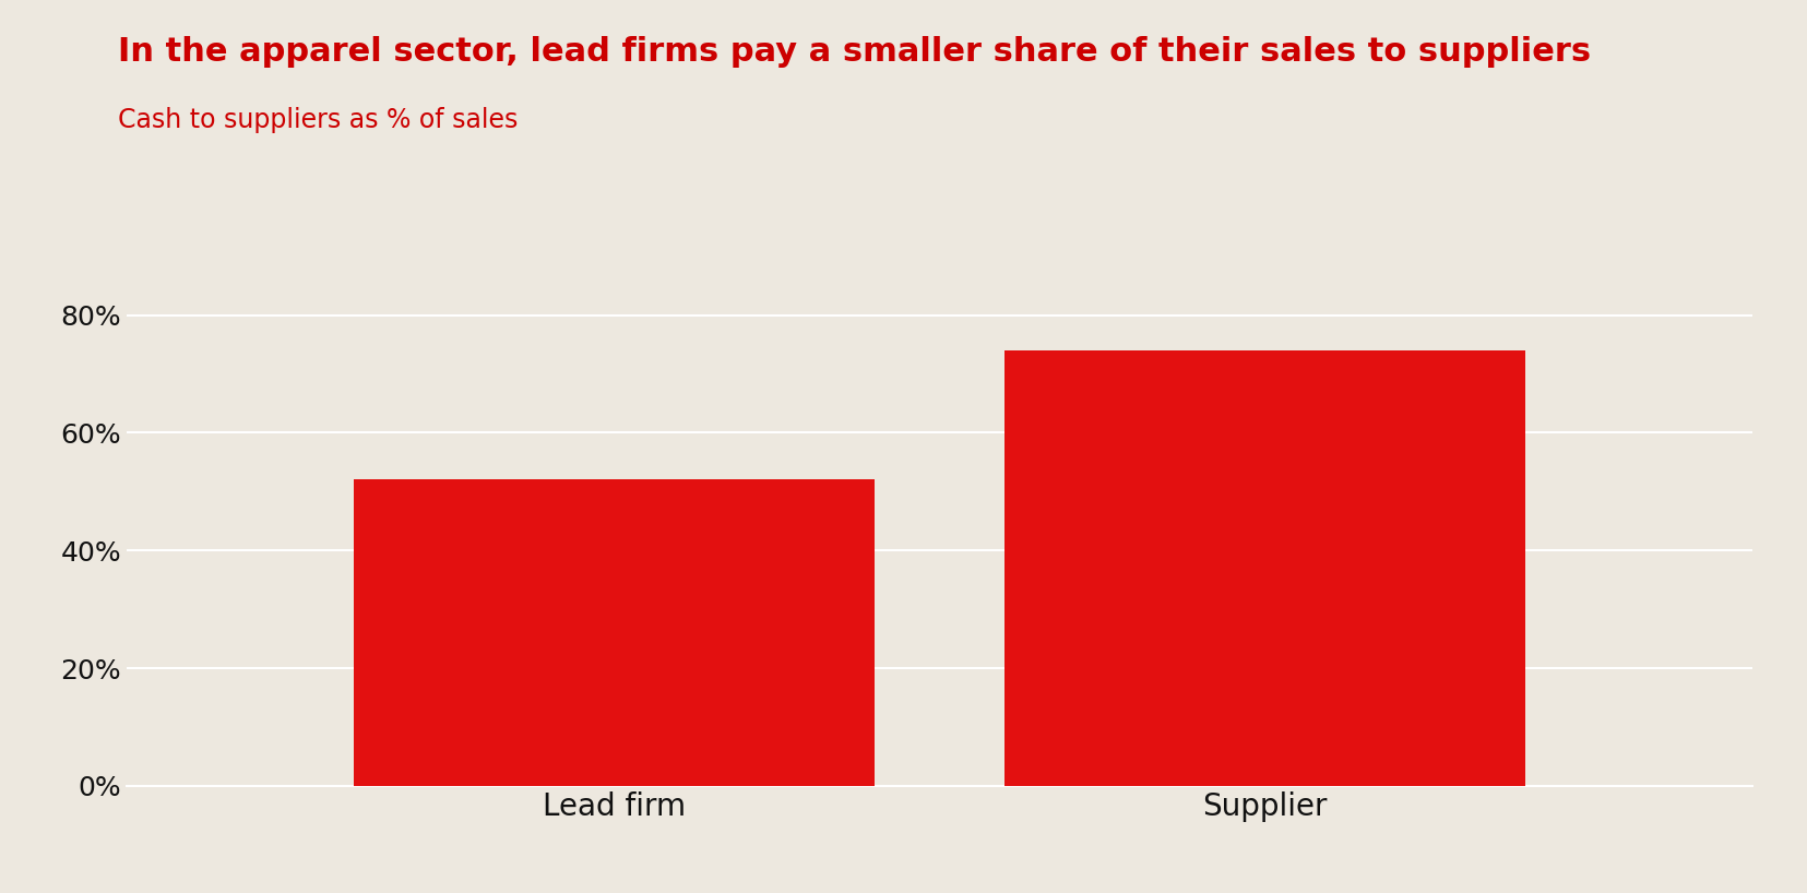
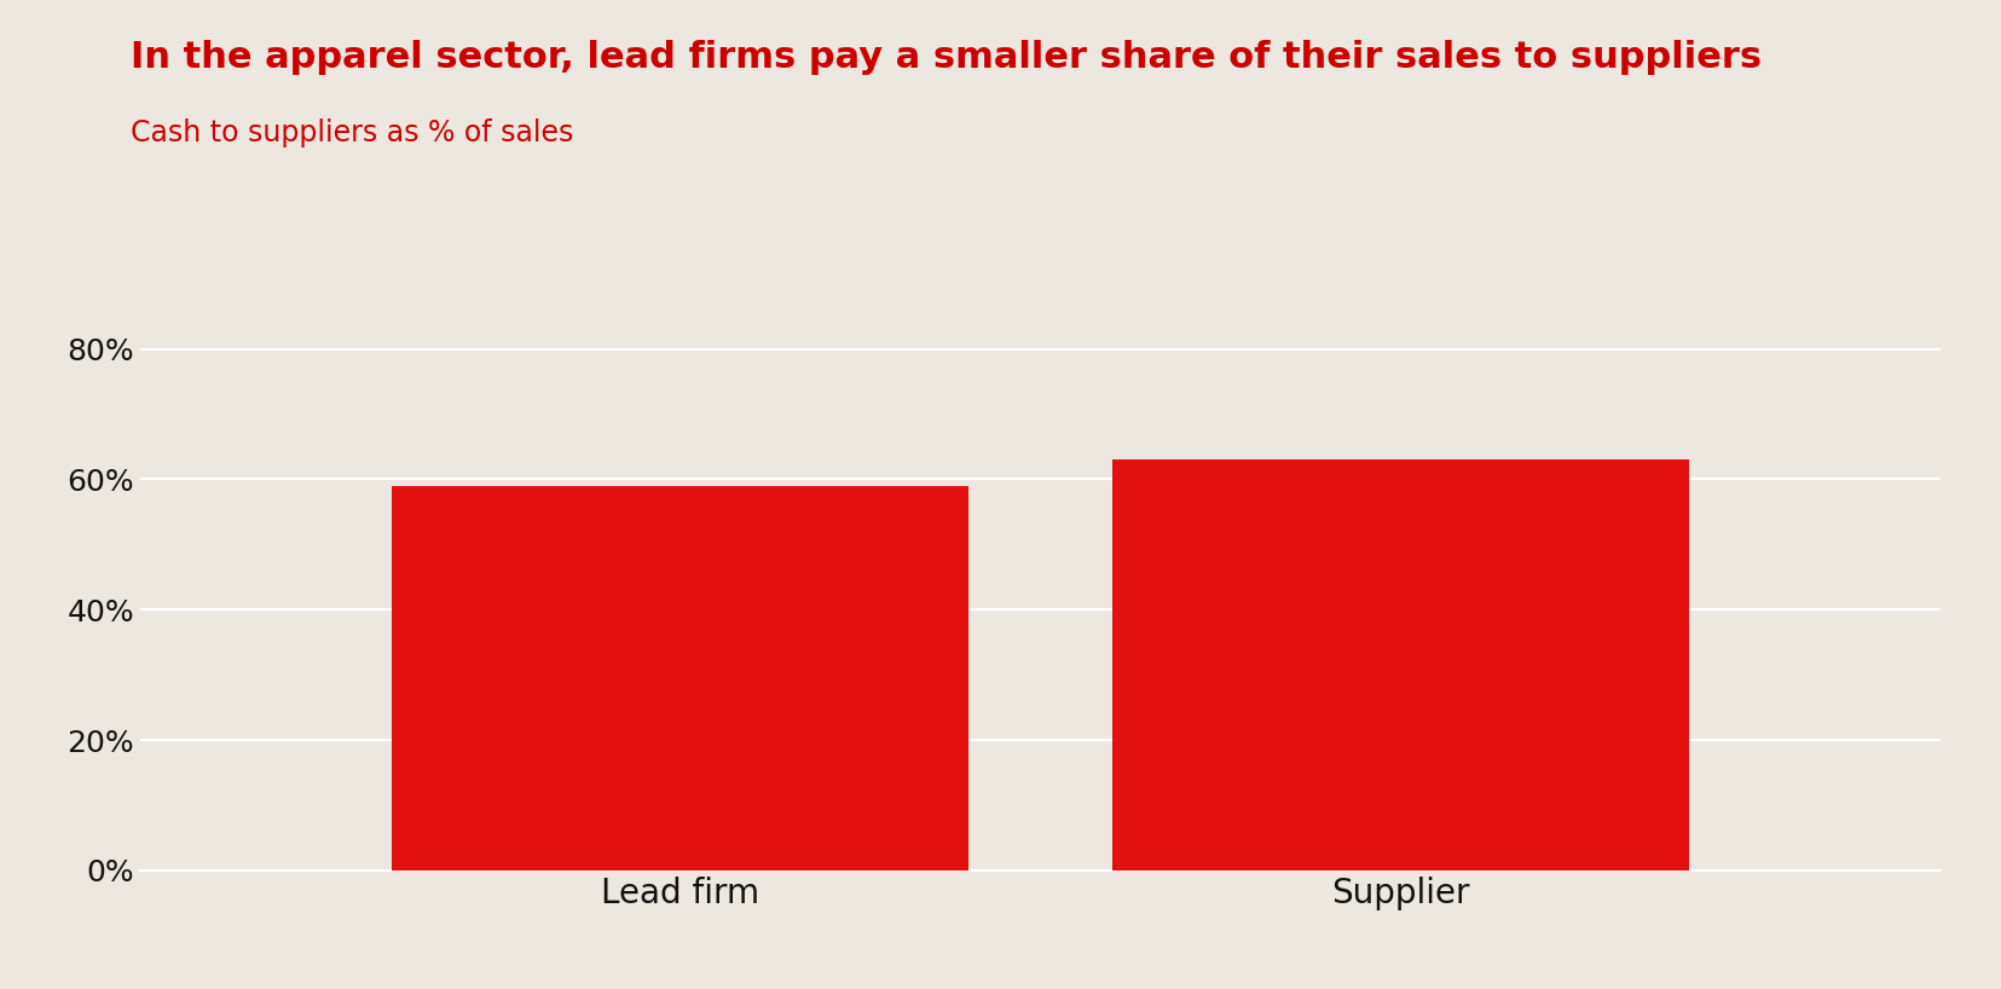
Lead firm: 52% -> 59%
Supplier: 74% -> 63%
